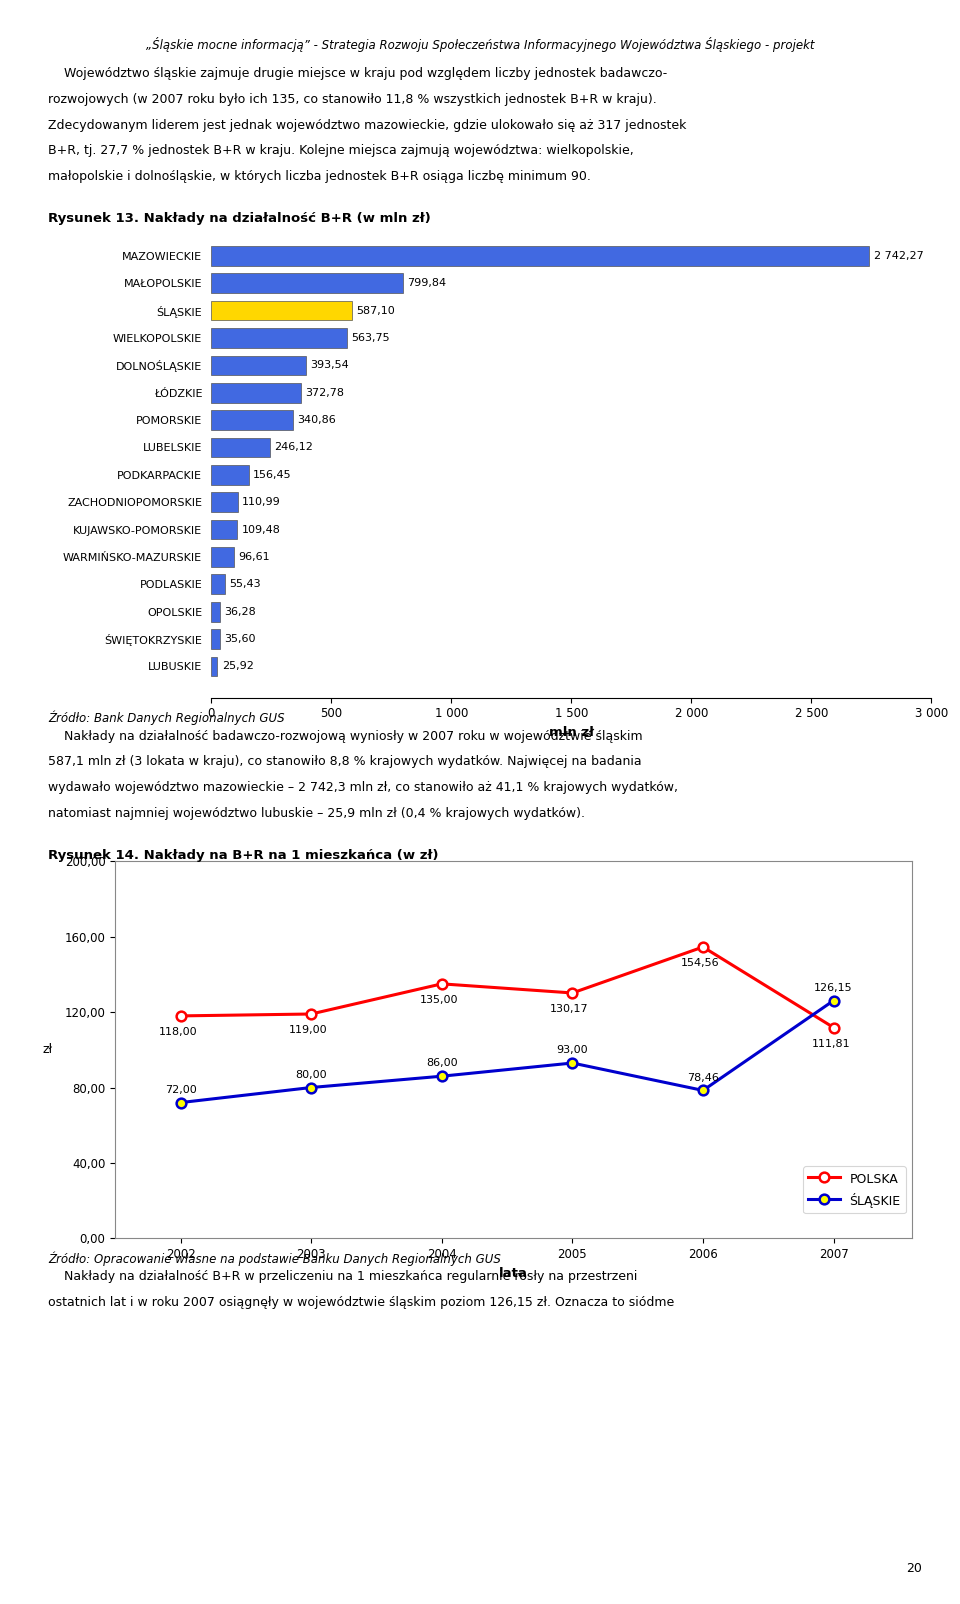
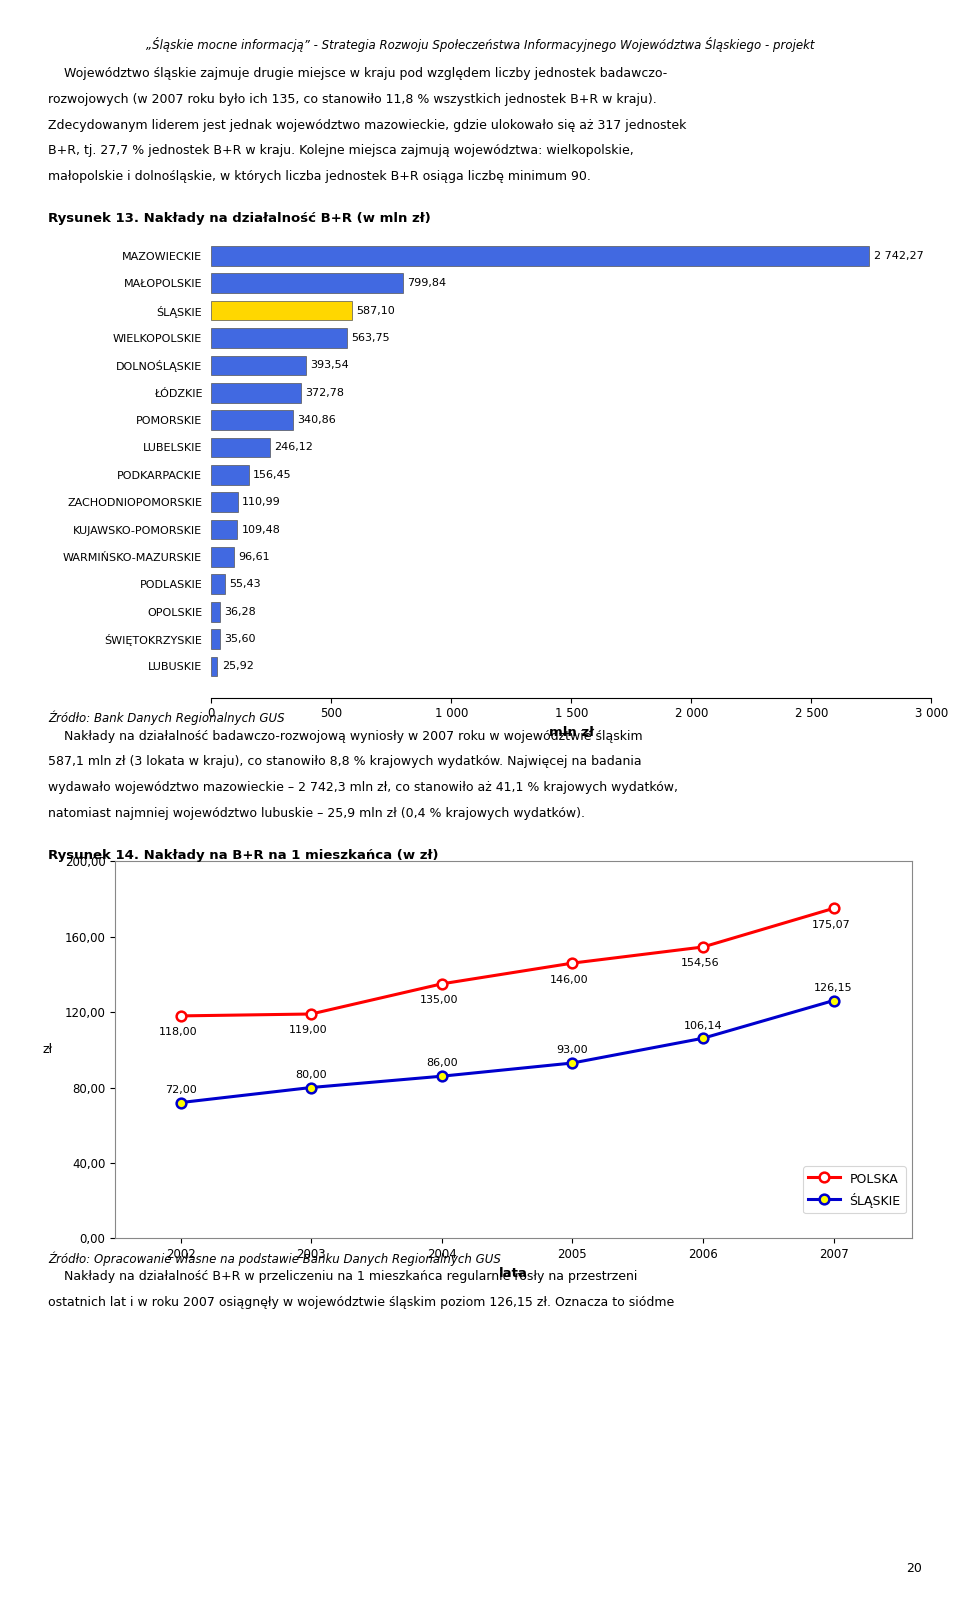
POLSKA/2005: 130,17 -> 146,00
ŚLĄSKIE/2006: 78,46 -> 106,14
POLSKA/2007: 111,81 -> 175,07
